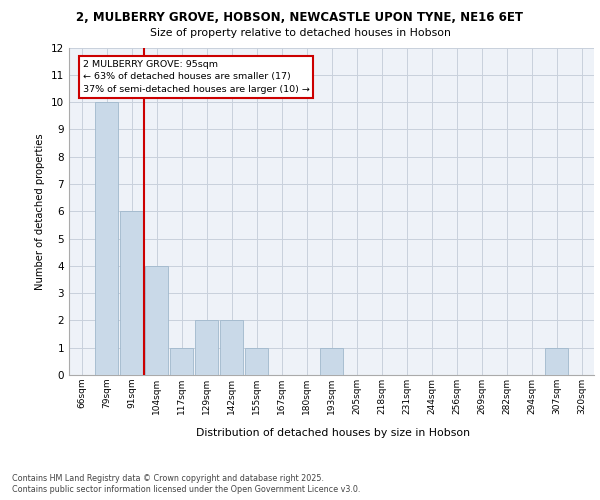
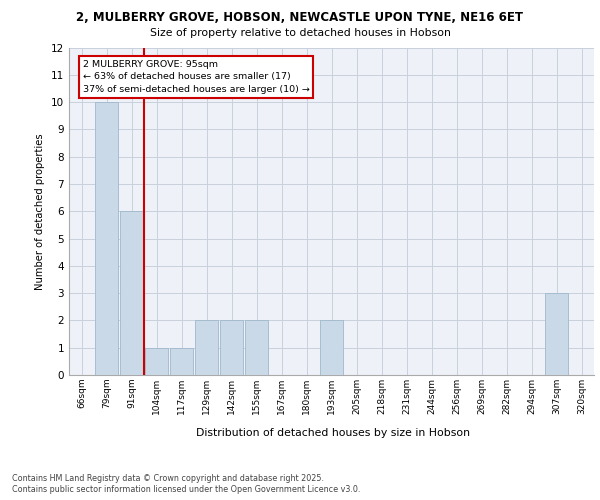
104sqm: 4 -> 1
155sqm: 1 -> 2
193sqm: 1 -> 2
307sqm: 1 -> 3
